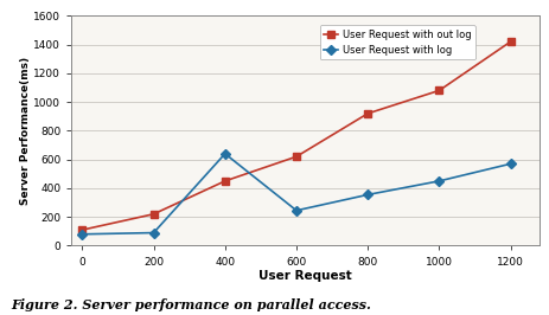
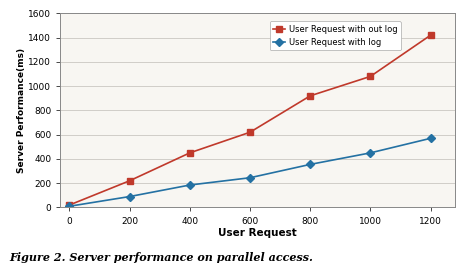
User Request with out log/0: 110 -> 20
User Request with log/0: 80 -> 10
User Request with log/400: 640 -> 180
